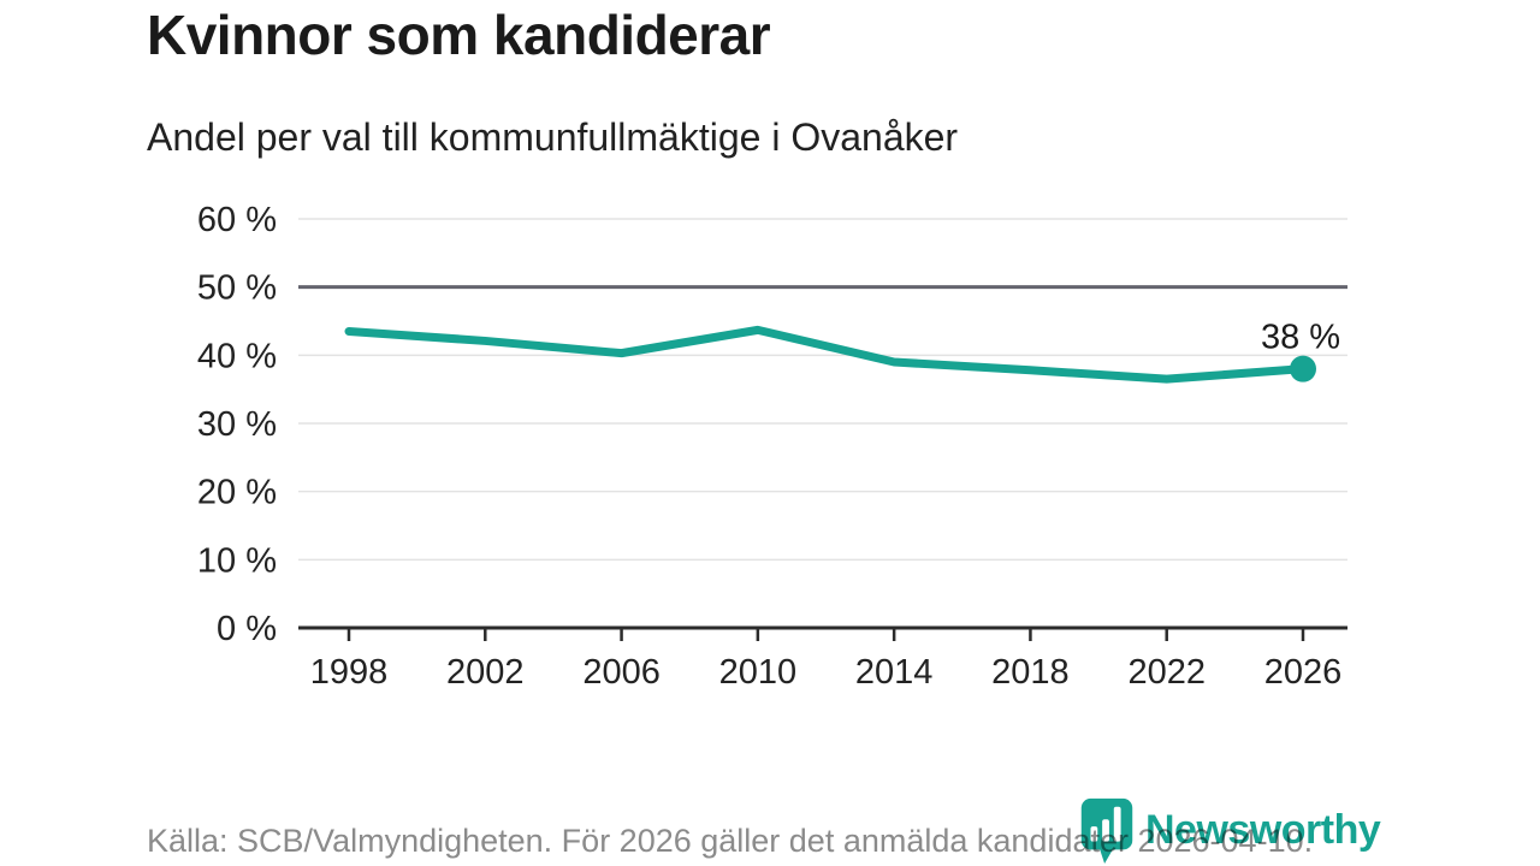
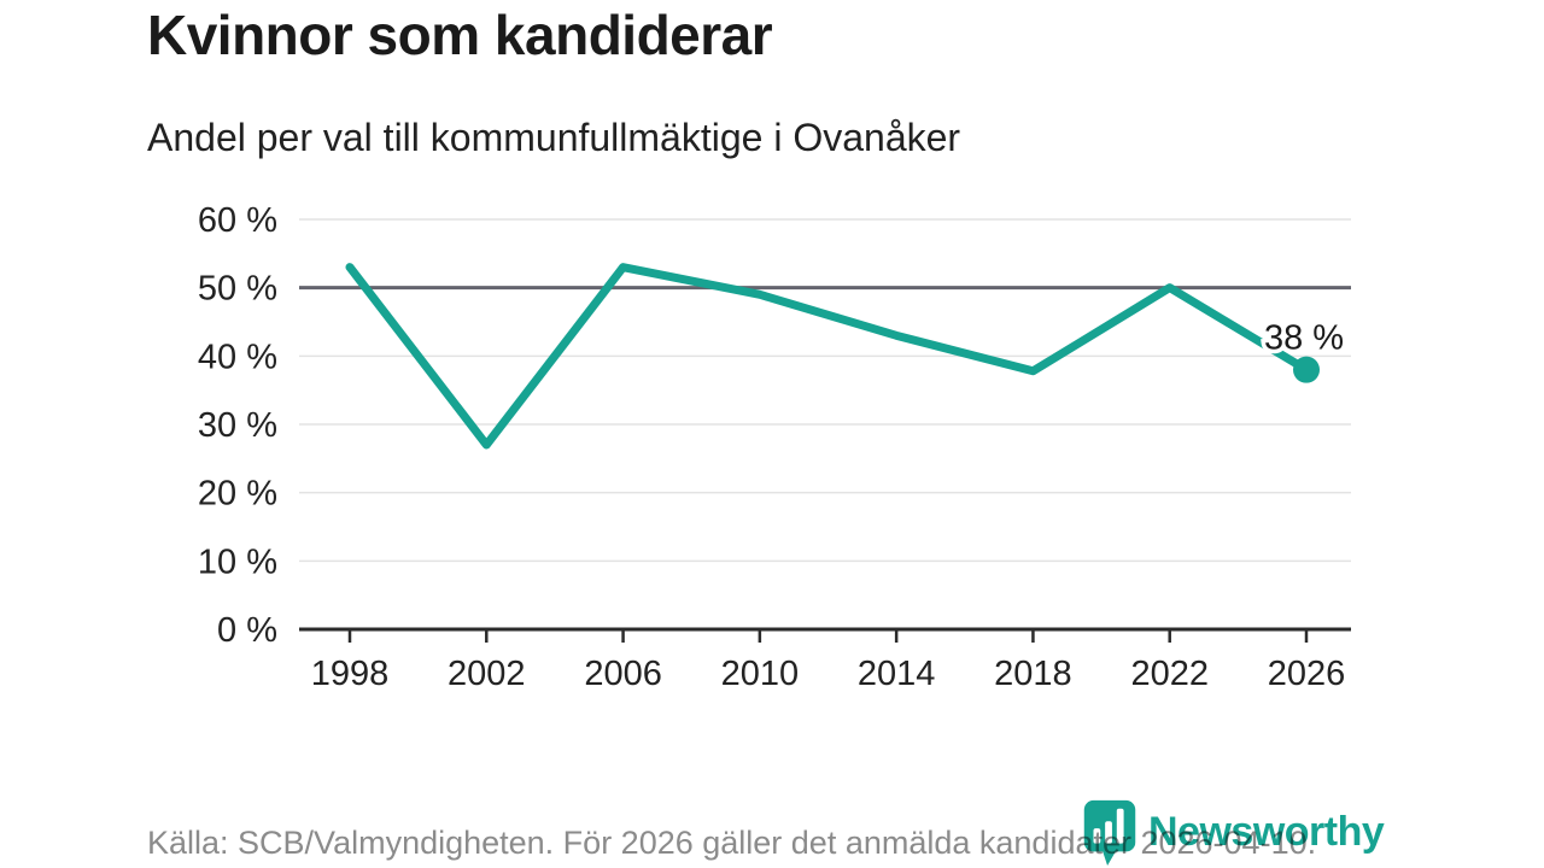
1998: 44% -> 53%
2002: 42% -> 27%
2006: 40% -> 53%
2010: 44% -> 49%
2014: 39% -> 43%
2022: 36% -> 50%
